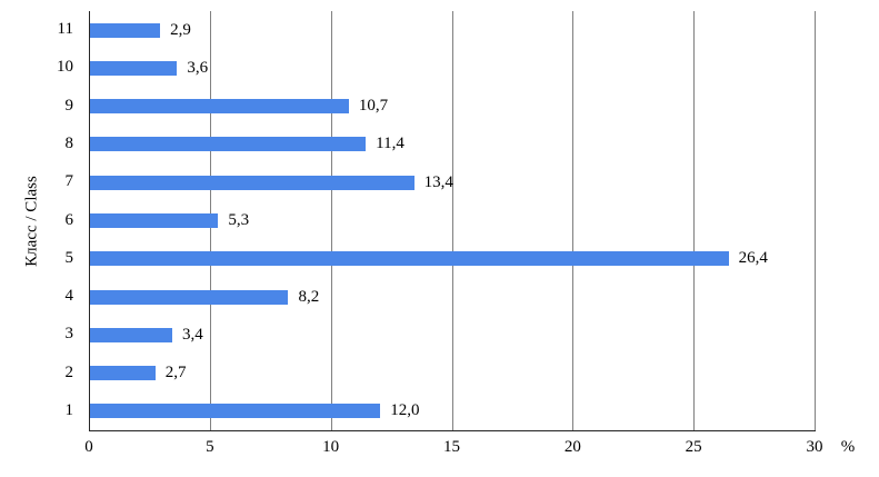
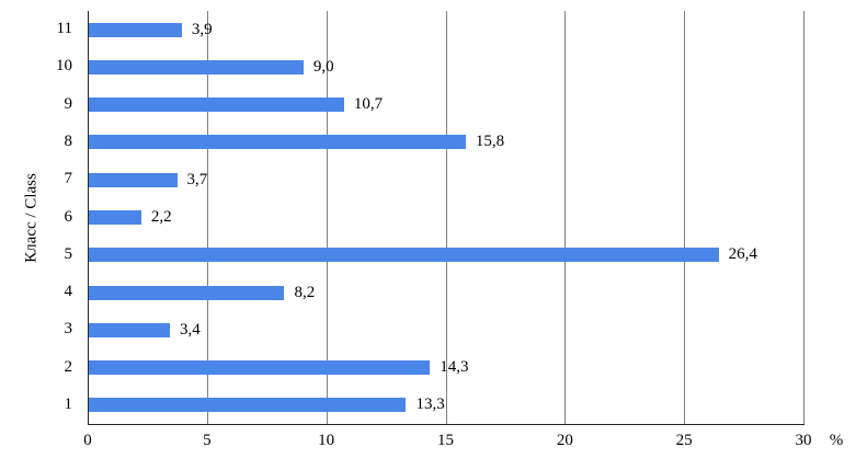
11: 2,9 -> 3,9
10: 3,6 -> 9,0
8: 11,4 -> 15,8
7: 13,4 -> 3,7
6: 5,3 -> 2,2
2: 2,7 -> 14,3
1: 12,0 -> 13,3
